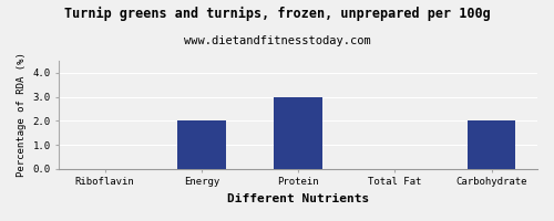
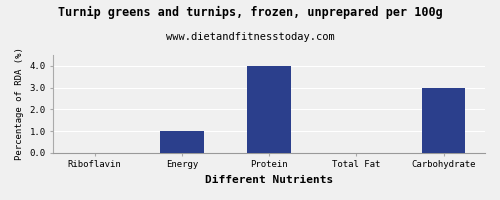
Energy: 2 -> 1
Protein: 3 -> 4
Carbohydrate: 2 -> 3
